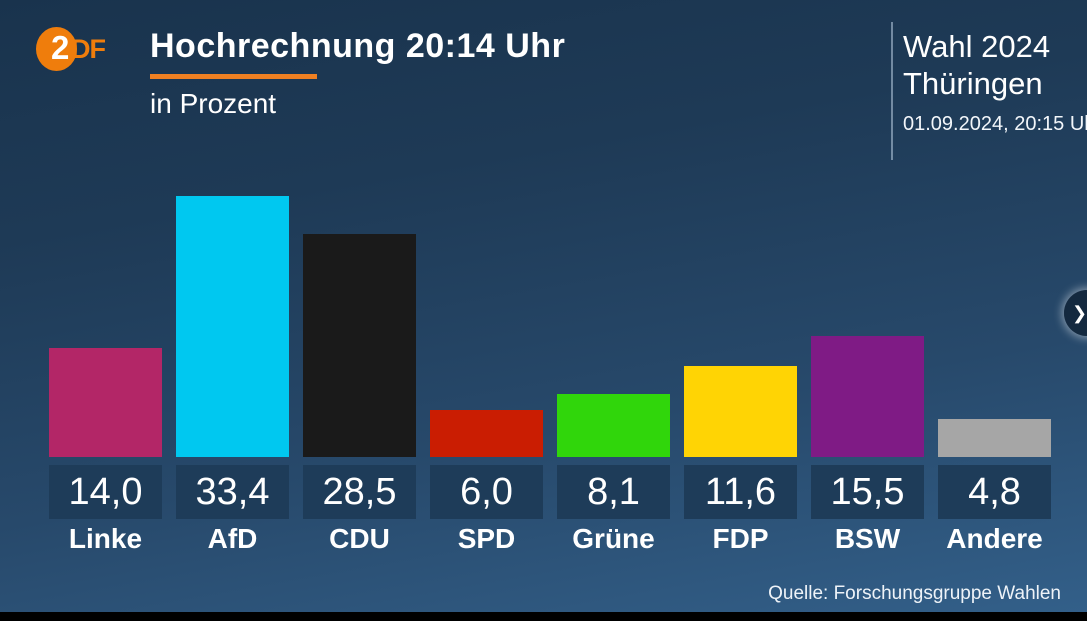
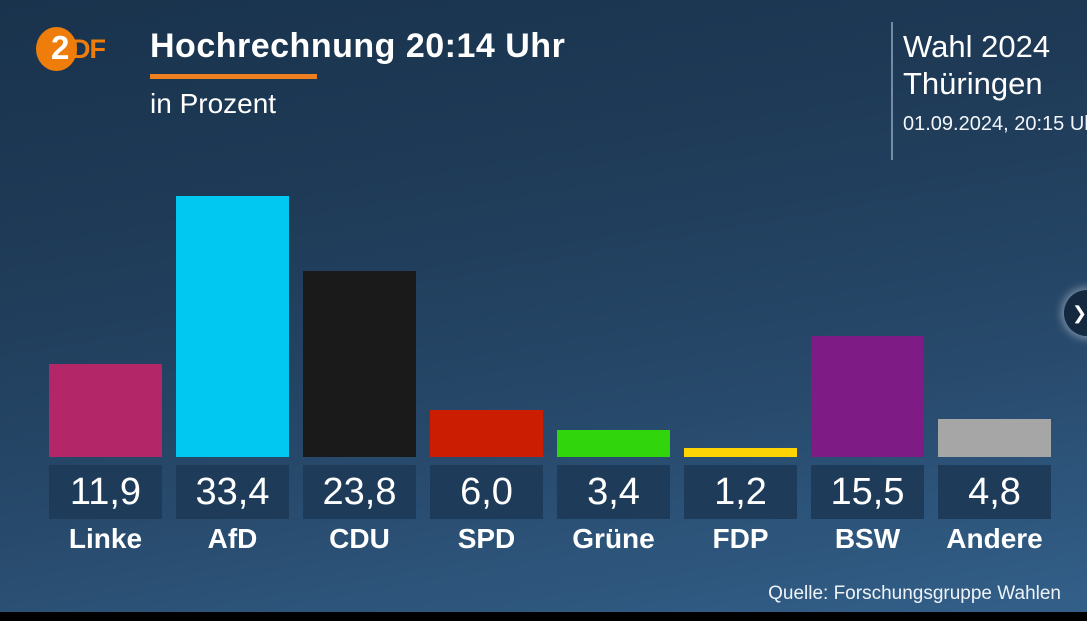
Linke: 14,0 -> 11,9
CDU: 28,5 -> 23,8
Grüne: 8,1 -> 3,4
FDP: 11,6 -> 1,2
